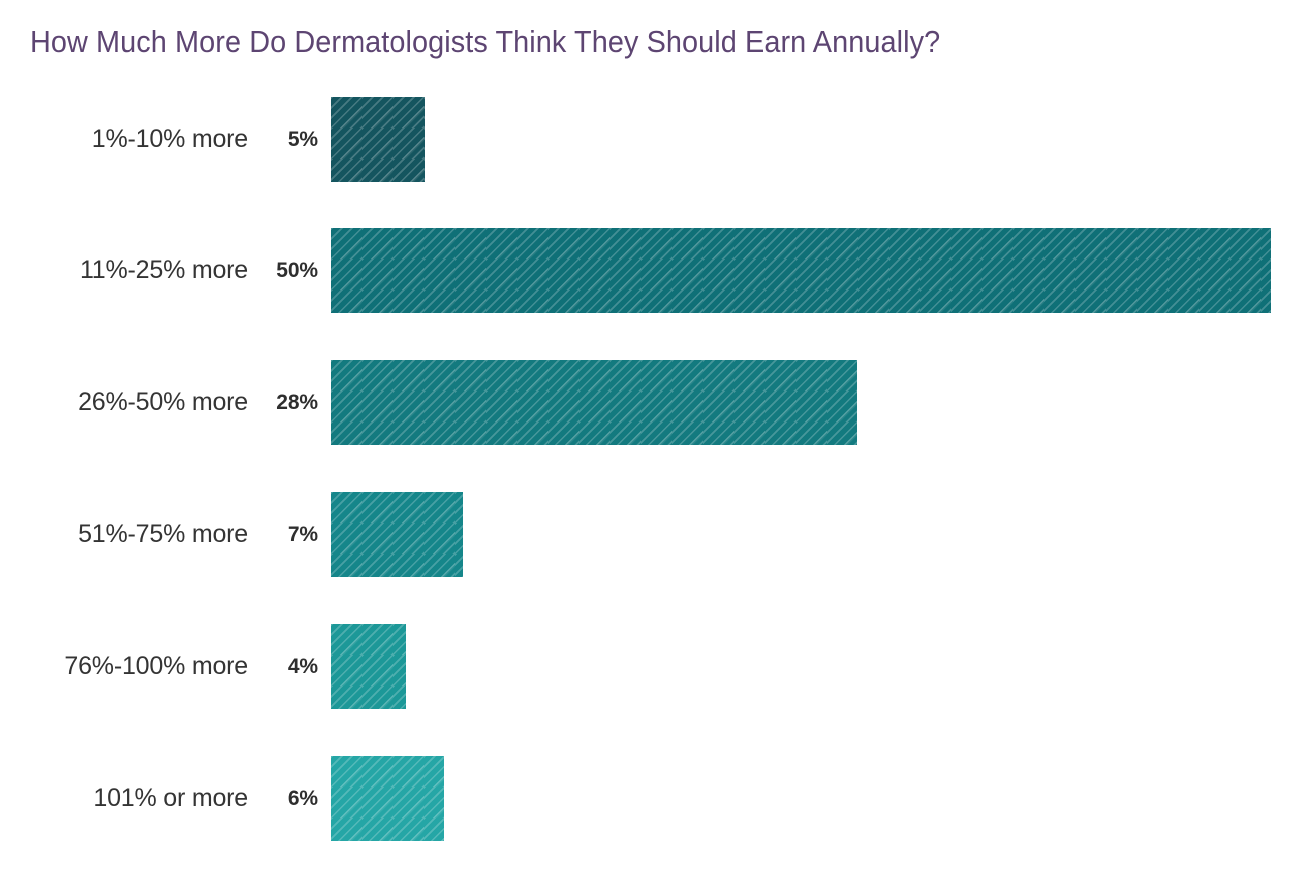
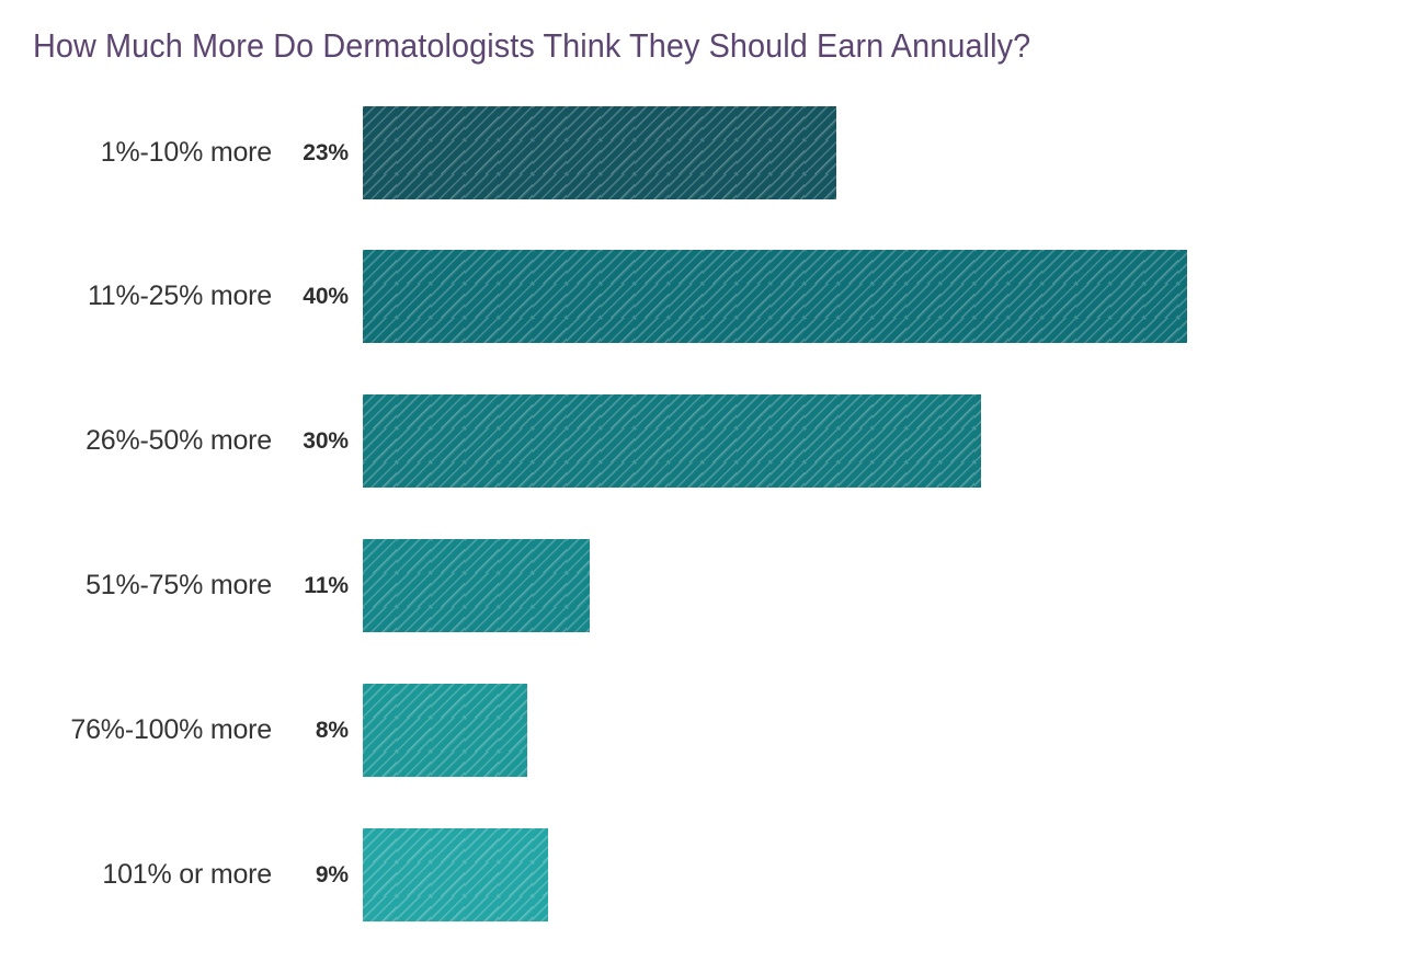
1%-10% more: 5% -> 23%
11%-25% more: 50% -> 40%
26%-50% more: 28% -> 30%
51%-75% more: 7% -> 11%
76%-100% more: 4% -> 8%
101% or more: 6% -> 9%
